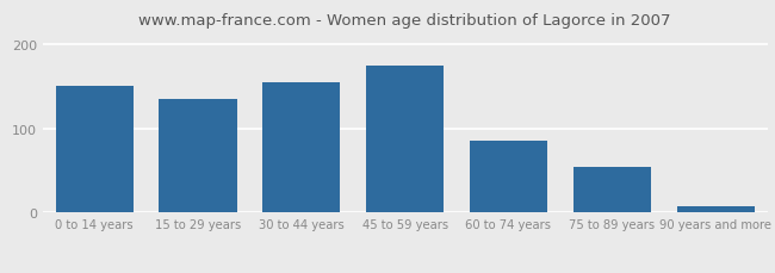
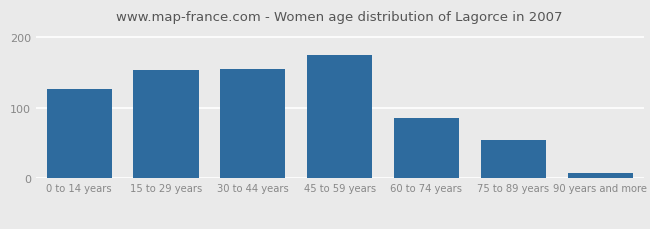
0 to 14 years: 150 -> 126
15 to 29 years: 135 -> 154
